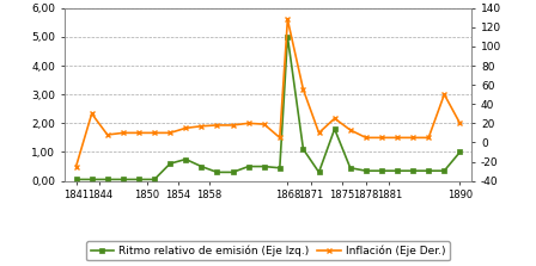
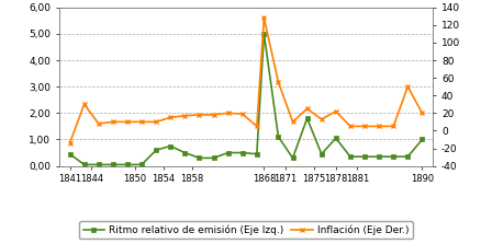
Ritmo relativo de emisión (Eje Izq.)/1841: 0,05 -> 0,45
Inflación (Eje Der.)/1841: -25 -> -14
Ritmo relativo de emisión (Eje Izq.)/1878: 0,35 -> 1,05
Inflación (Eje Der.)/1878: 5 -> 22
